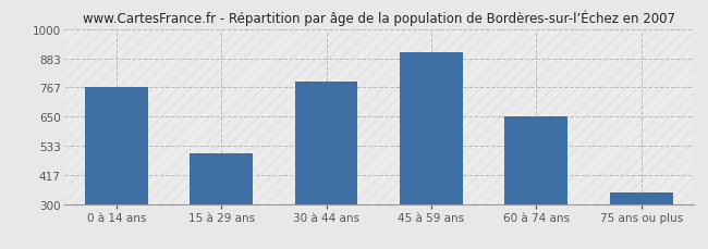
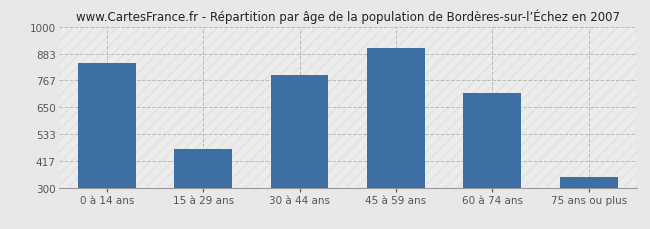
0 à 14 ans: 767 -> 840
15 à 29 ans: 502 -> 470
60 à 74 ans: 650 -> 710
